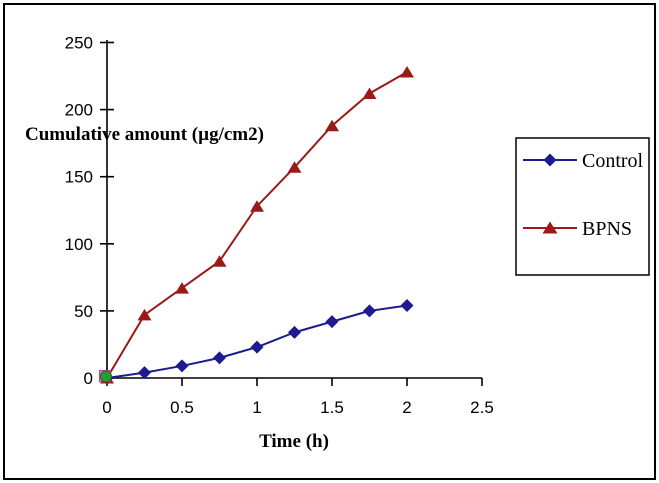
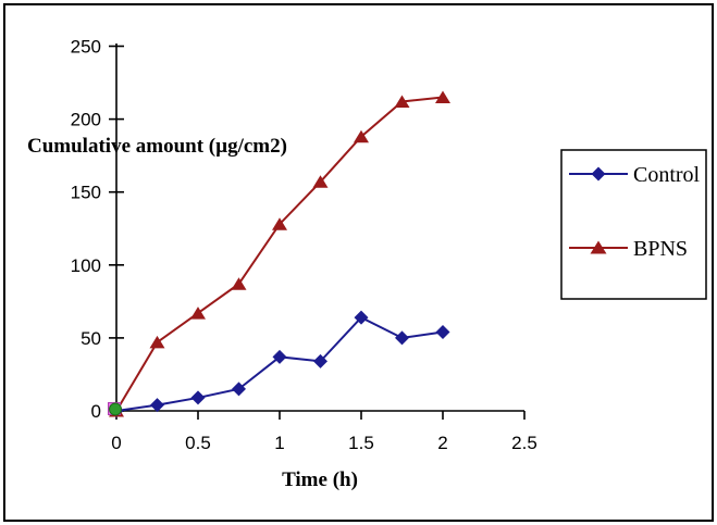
Control/1: 23 -> 37
Control/1.5: 42 -> 64
BPNS/2: 228 -> 215
